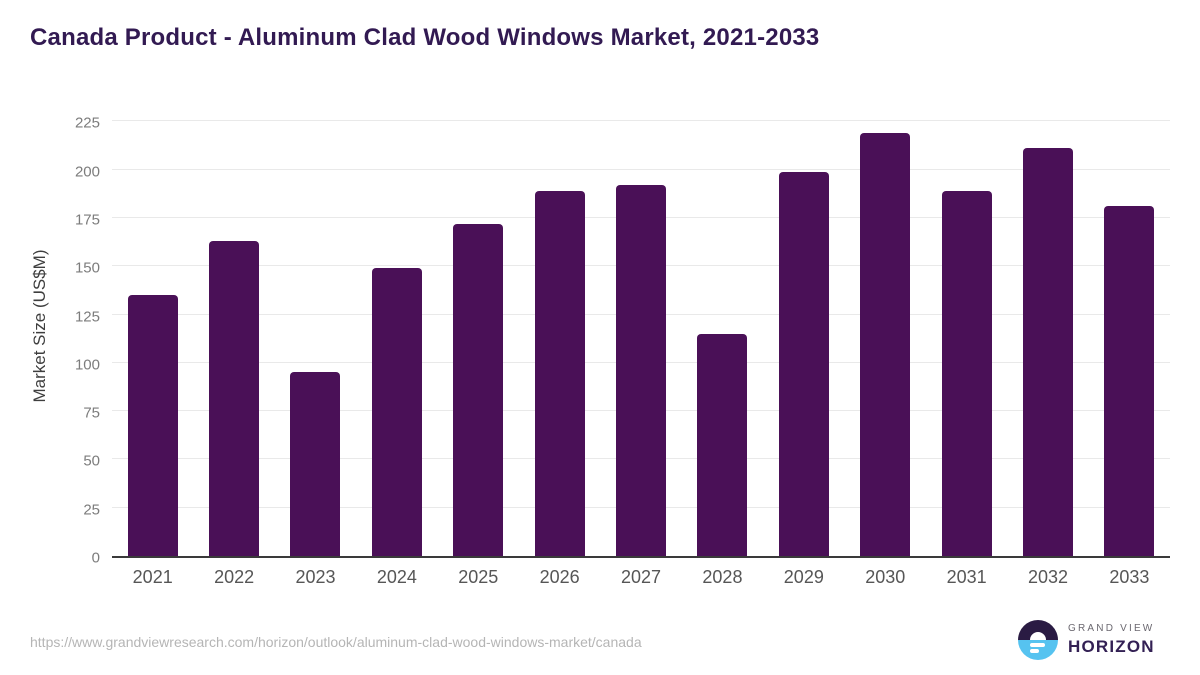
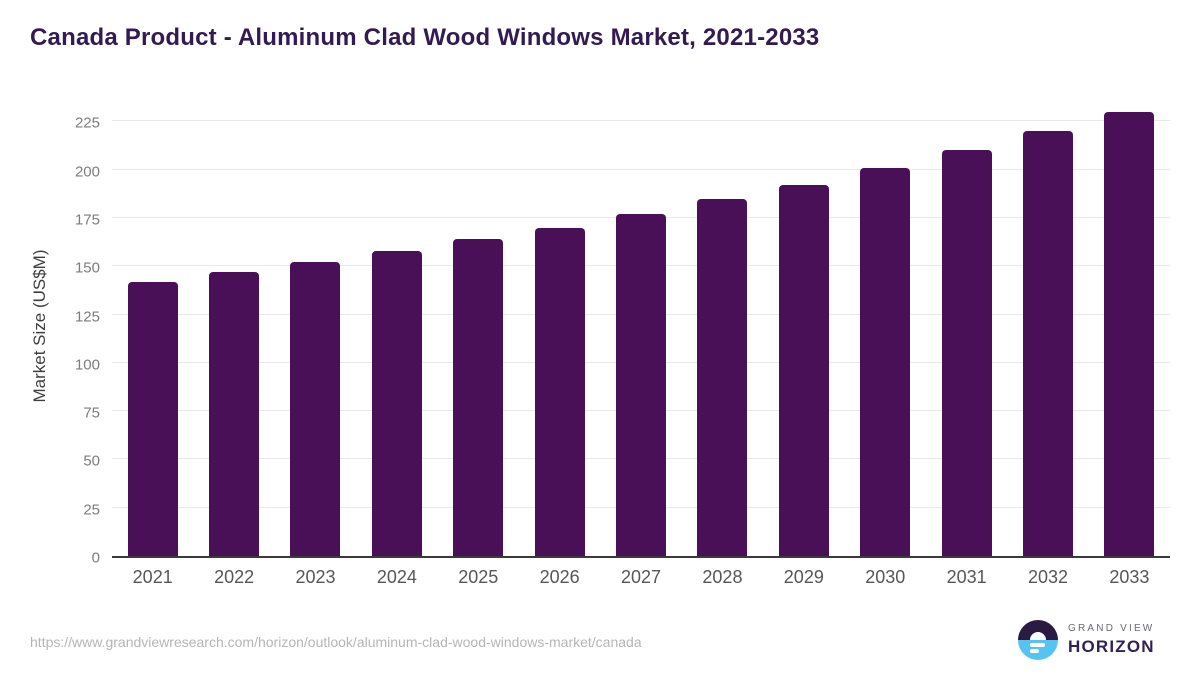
2021: 135 -> 142
2022: 163 -> 147
2023: 95 -> 152
2024: 149 -> 158
2025: 172 -> 164
2026: 189 -> 170
2027: 192 -> 177
2028: 115 -> 185
2029: 199 -> 192
2030: 219 -> 201
2031: 189 -> 210
2032: 211 -> 220
2033: 181 -> 230
